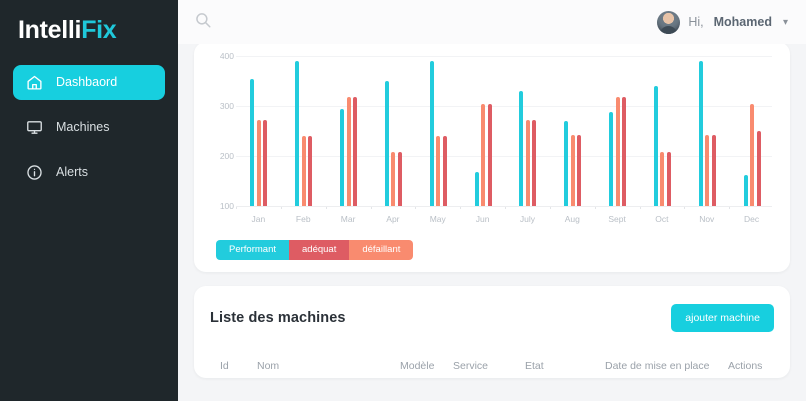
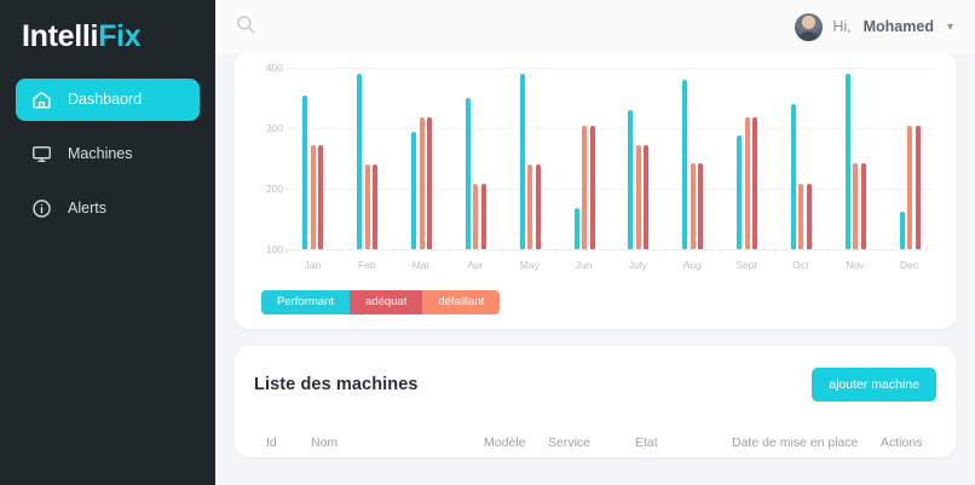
Performant/Aug: 270 -> 380
adéquat/Dec: 250 -> 300
